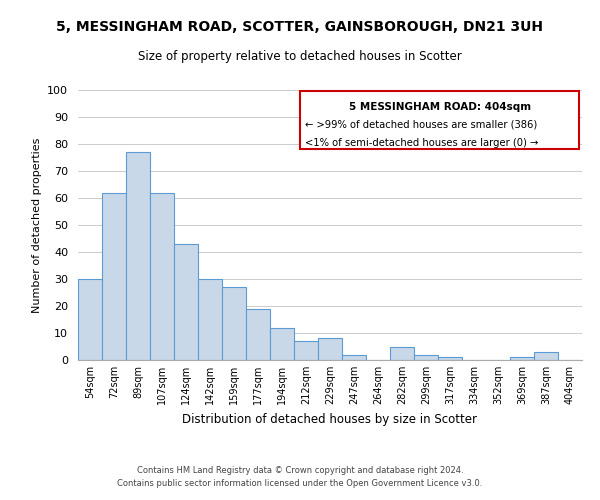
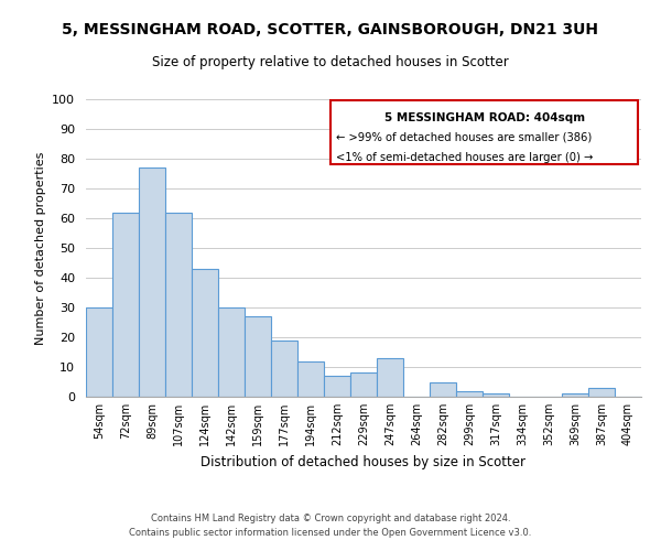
247sqm: 2 -> 13
